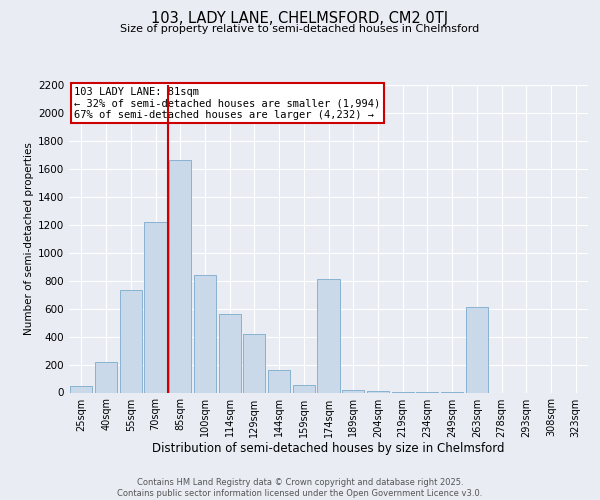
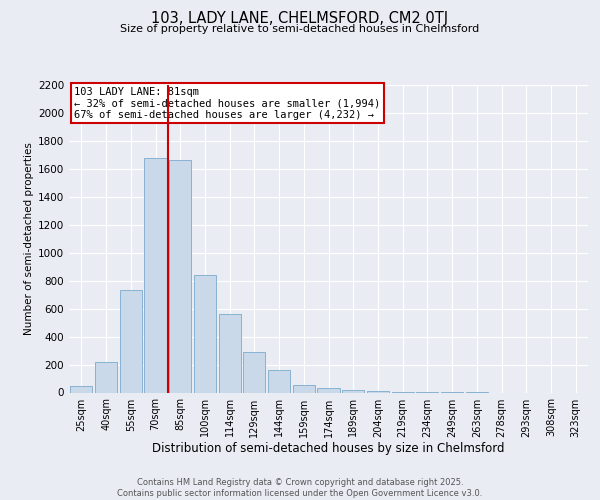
70sqm: 1220 -> 1680
129sqm: 420 -> 290
174sqm: 810 -> 30
263sqm: 610 -> 0
